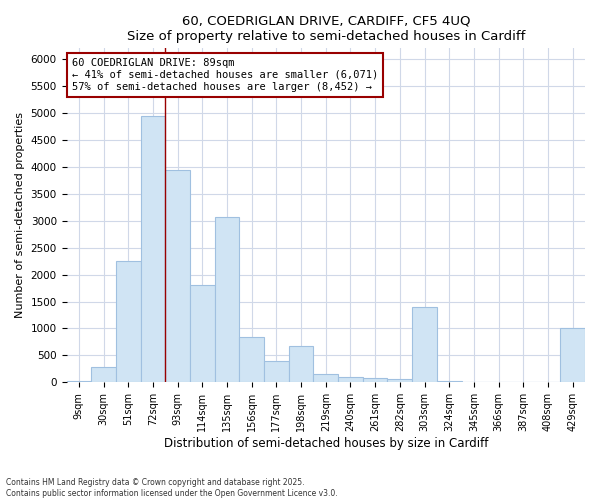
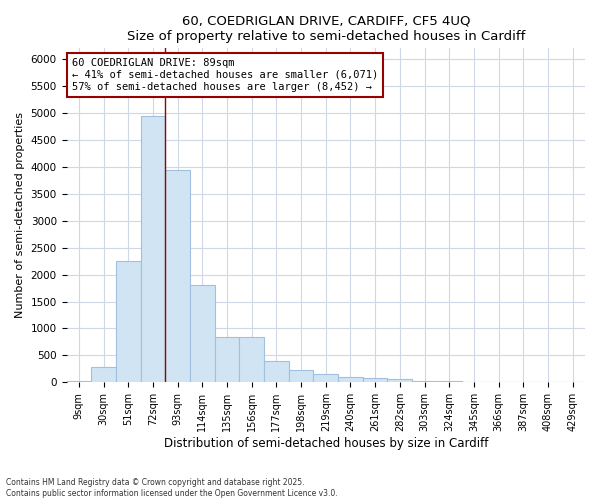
135sqm: 3060 -> 850
198sqm: 680 -> 220
303sqm: 1400 -> 30
429sqm: 1000 -> 0
